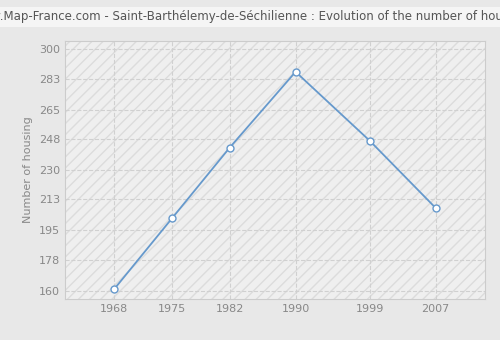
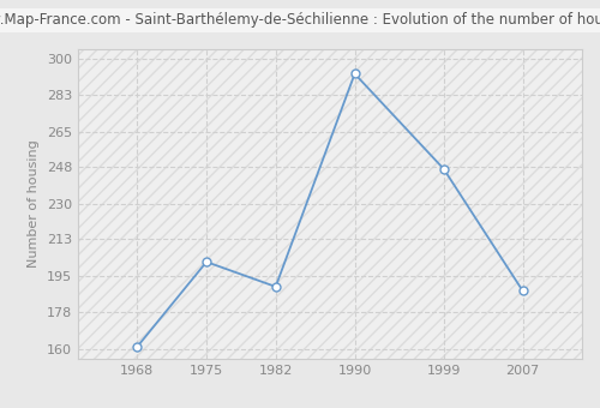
1982: 243 -> 190
1990: 287 -> 293
2007: 208 -> 188
